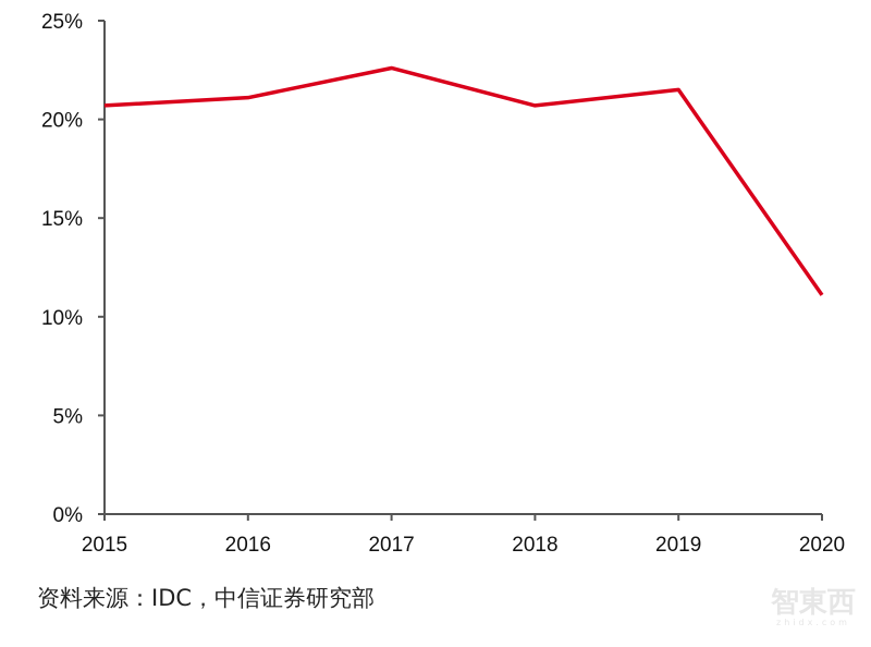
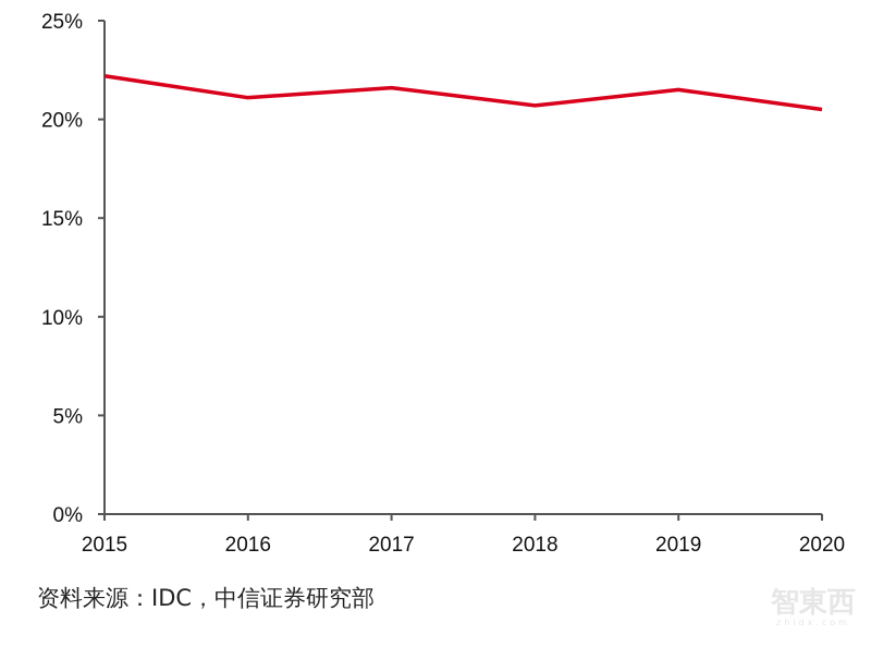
2015: 20.7% -> 22.2%
2017: 22.6% -> 21.6%
2020: 11.1% -> 20.5%
